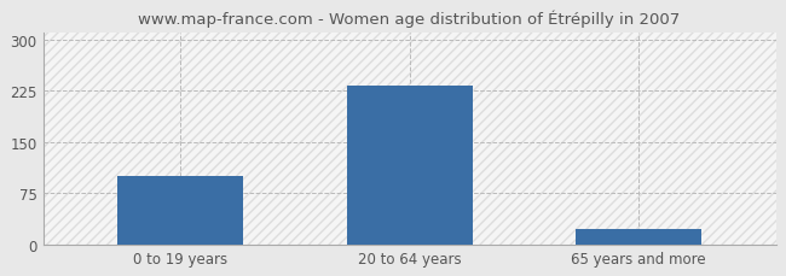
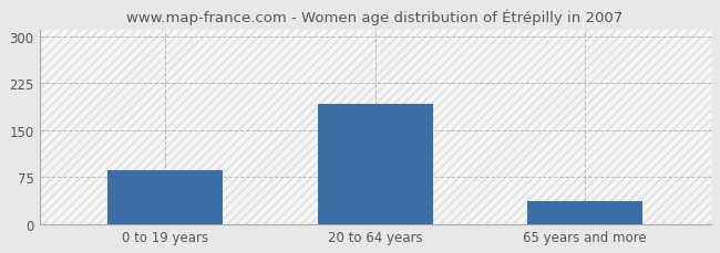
0 to 19 years: 100 -> 86
20 to 64 years: 233 -> 192
65 years and more: 22 -> 36
